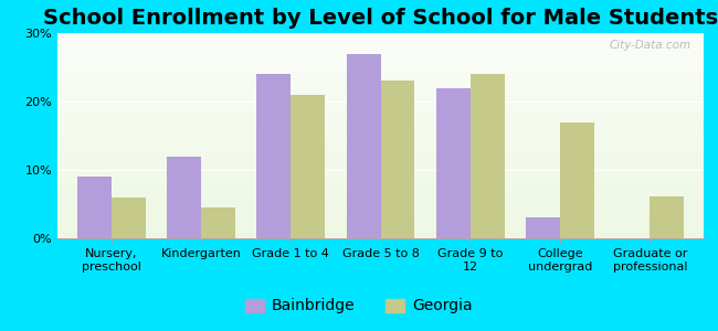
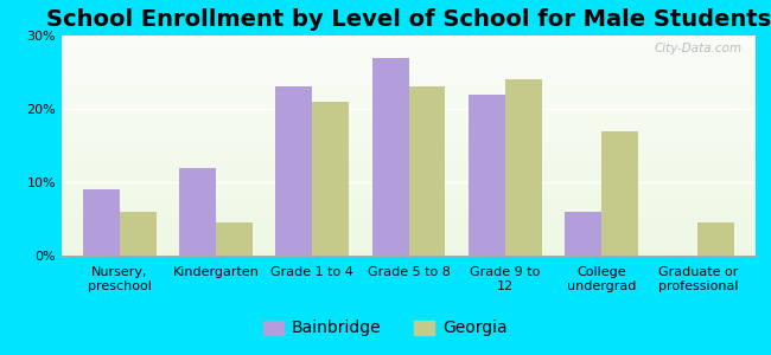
Bainbridge/Grade 1 to 4: 24% -> 23%
Bainbridge/College undergrad: 3% -> 6%
Georgia/Graduate or professional: 6.2% -> 4.5%
